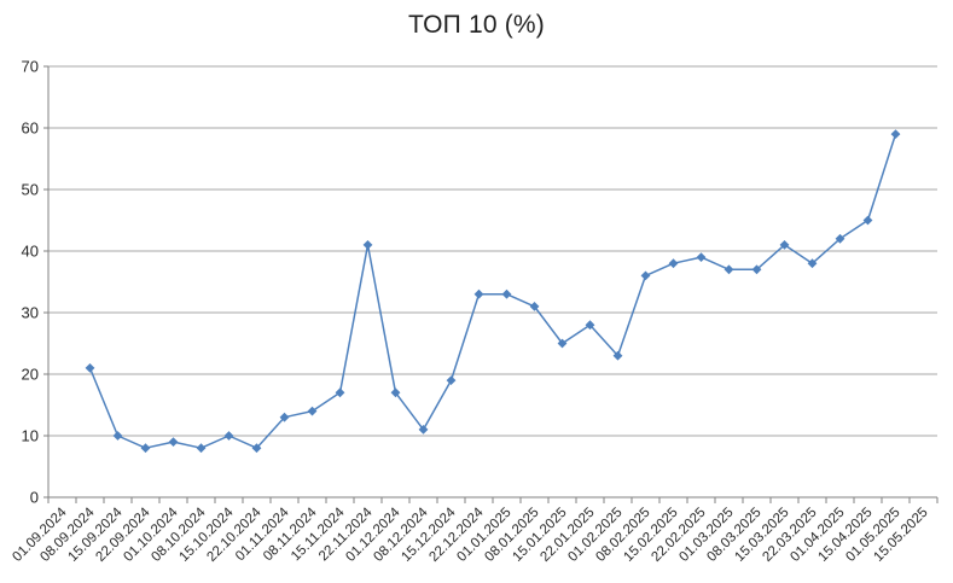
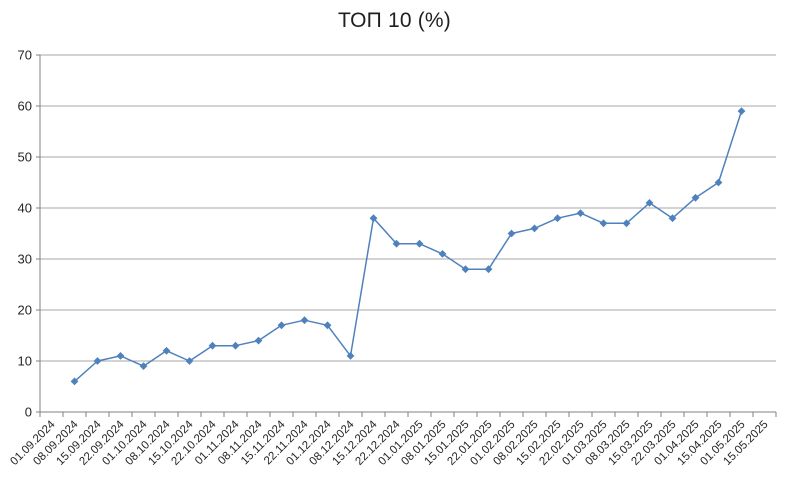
08.09.2024: 21 -> 6
22.09.2024: 8 -> 11
08.10.2024: 8 -> 12
22.10.2024: 8 -> 13
22.11.2024: 41 -> 18
15.12.2024: 19 -> 38
15.01.2025: 25 -> 28
01.02.2025: 23 -> 35
